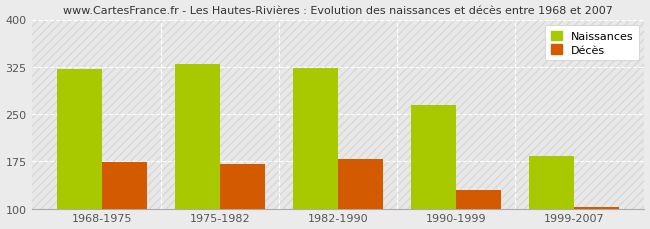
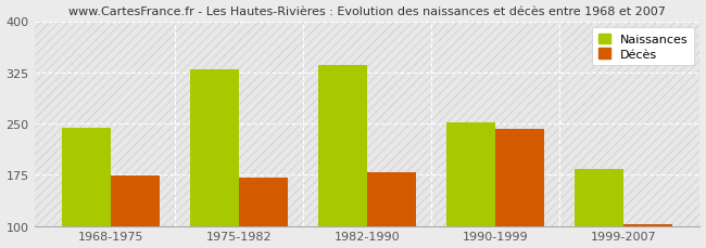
Naissances/1968-1975: 322 -> 244
Naissances/1982-1990: 323 -> 336
Naissances/1990-1999: 264 -> 252
Décès/1990-1999: 130 -> 242
